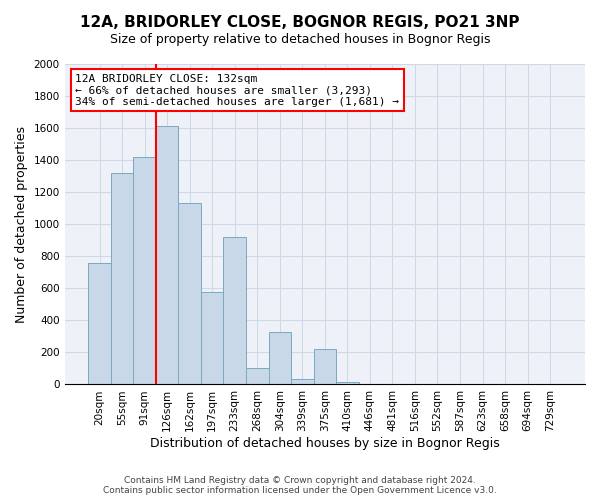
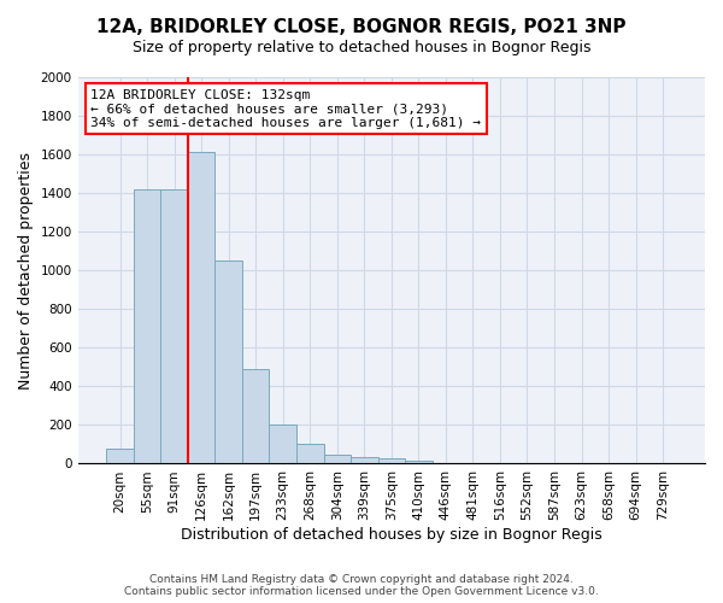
20sqm: 760 -> 80
55sqm: 1320 -> 1420
162sqm: 1130 -> 1050
197sqm: 580 -> 490
233sqm: 920 -> 200
304sqm: 330 -> 40
375sqm: 220 -> 20
